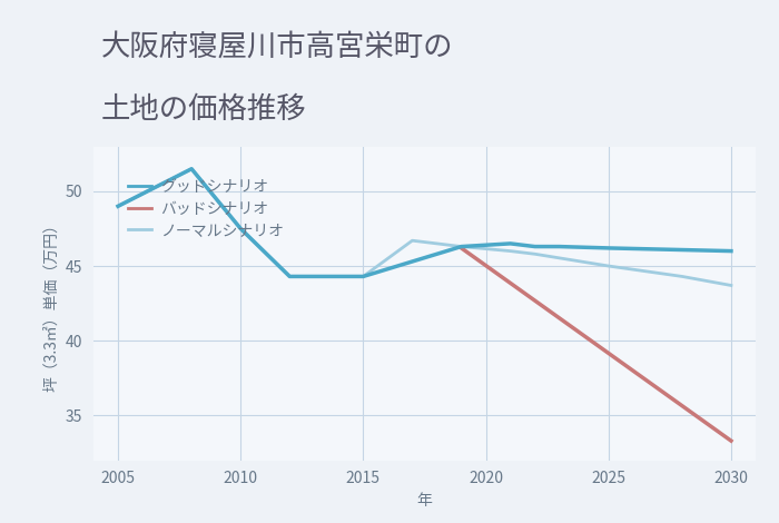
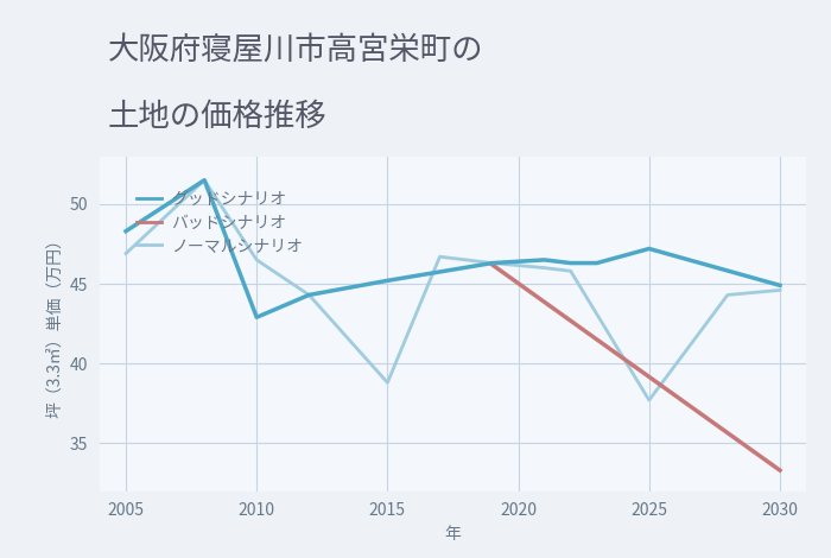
グッドシナリオ/2005: 49.0 -> 48.3
ノーマルシナリオ/2005: 49.0 -> 46.9
グッドシナリオ/2010: 47.5 -> 42.9
ノーマルシナリオ/2010: 47.5 -> 46.5
グッドシナリオ/2015: 44.3 -> 45.2
ノーマルシナリオ/2015: 44.3 -> 38.8
グッドシナリオ/2025: 46.2 -> 47.2
ノーマルシナリオ/2025: 45.0 -> 37.7
グッドシナリオ/2030: 46.0 -> 44.9
ノーマルシナリオ/2030: 43.7 -> 44.6
